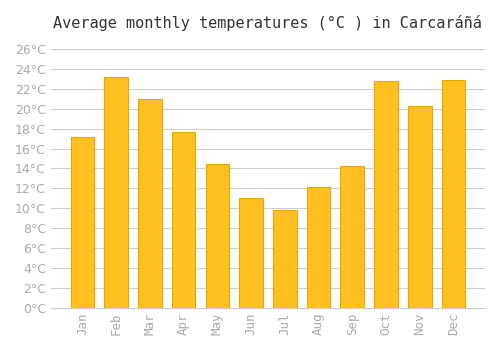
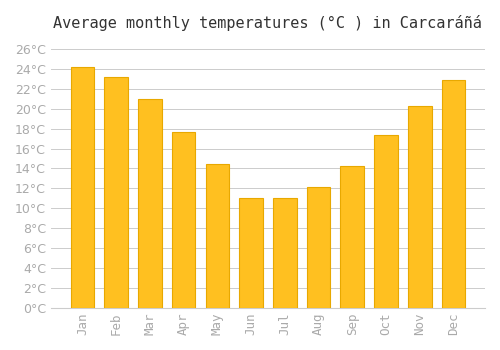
Jan: 17.2°C -> 24.2°C
Jul: 9.8°C -> 11.0°C
Oct: 22.8°C -> 17.4°C
